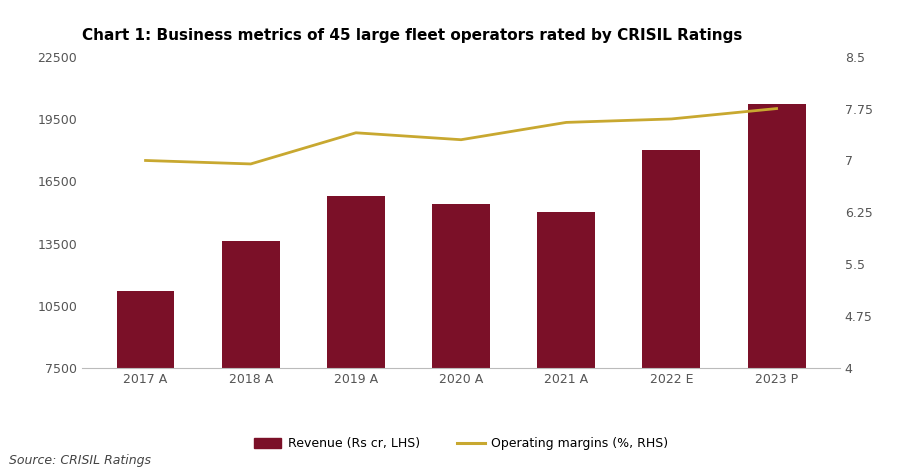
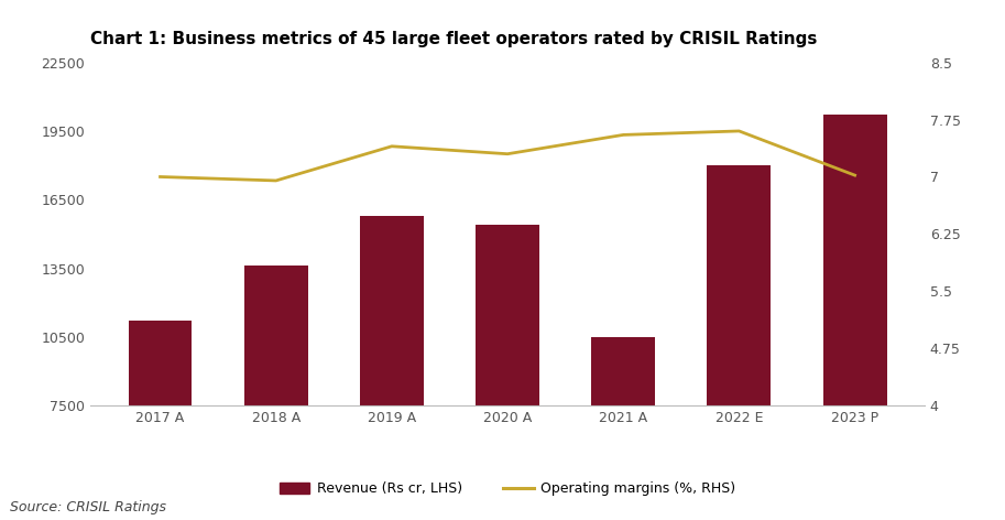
Revenue (Rs cr, LHS)/2021 A: 15000 -> 10500
Operating margins (%, RHS)/2023 P: 7.75 -> 7.02
